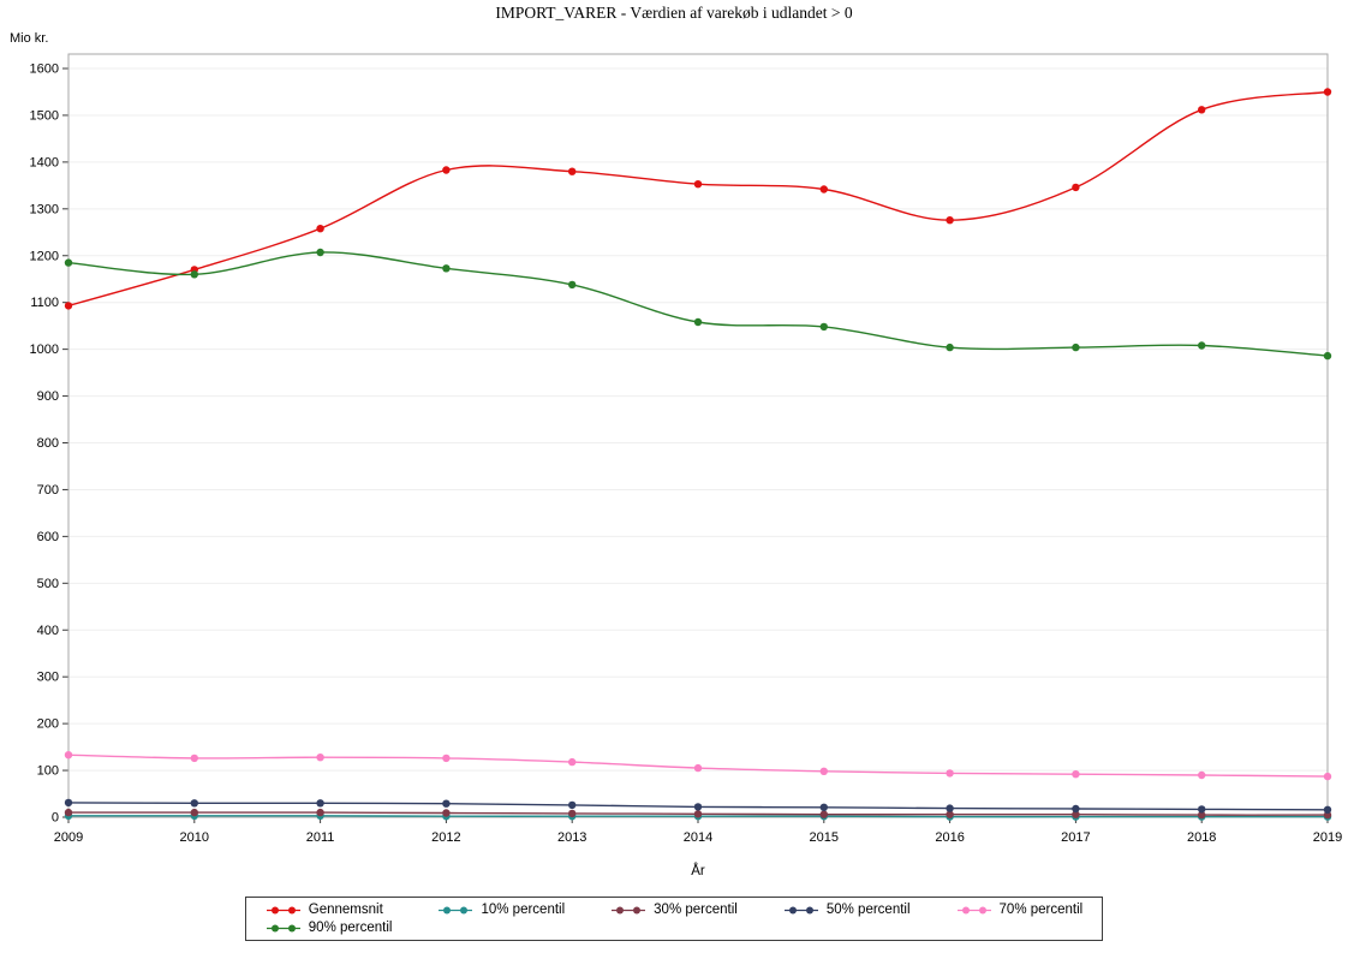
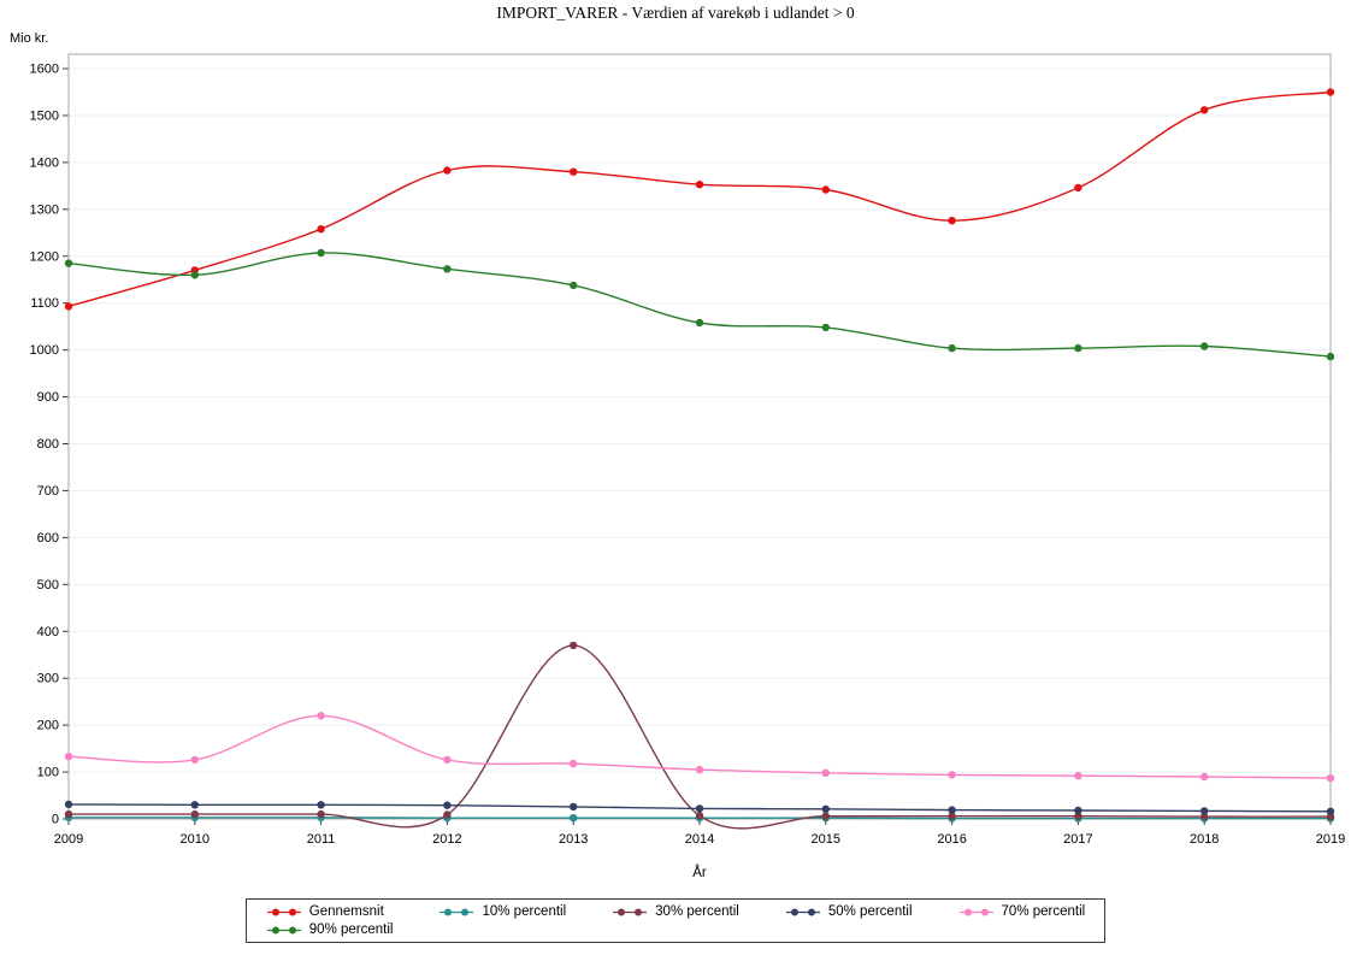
70% percentil/2011: 130 -> 220
30% percentil/2013: 10 -> 370
